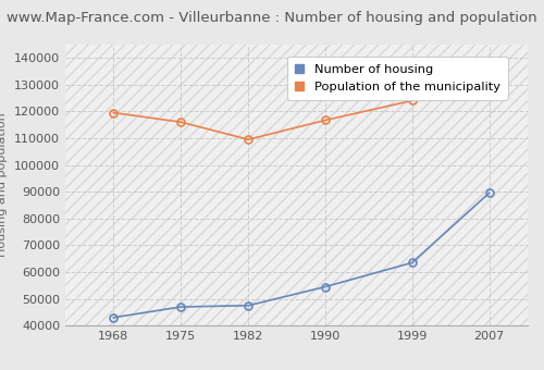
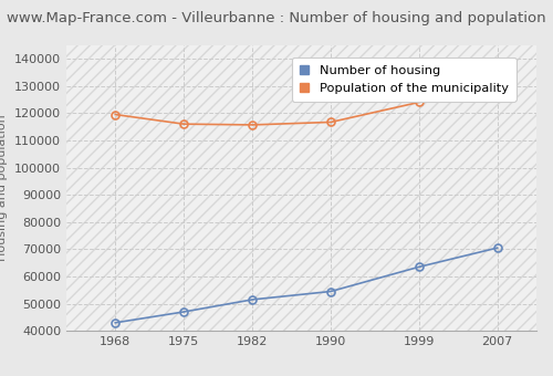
Number of housing/1982: 47500 -> 51500
Population of the municipality/1982: 109500 -> 115700
Number of housing/2007: 89500 -> 70500
